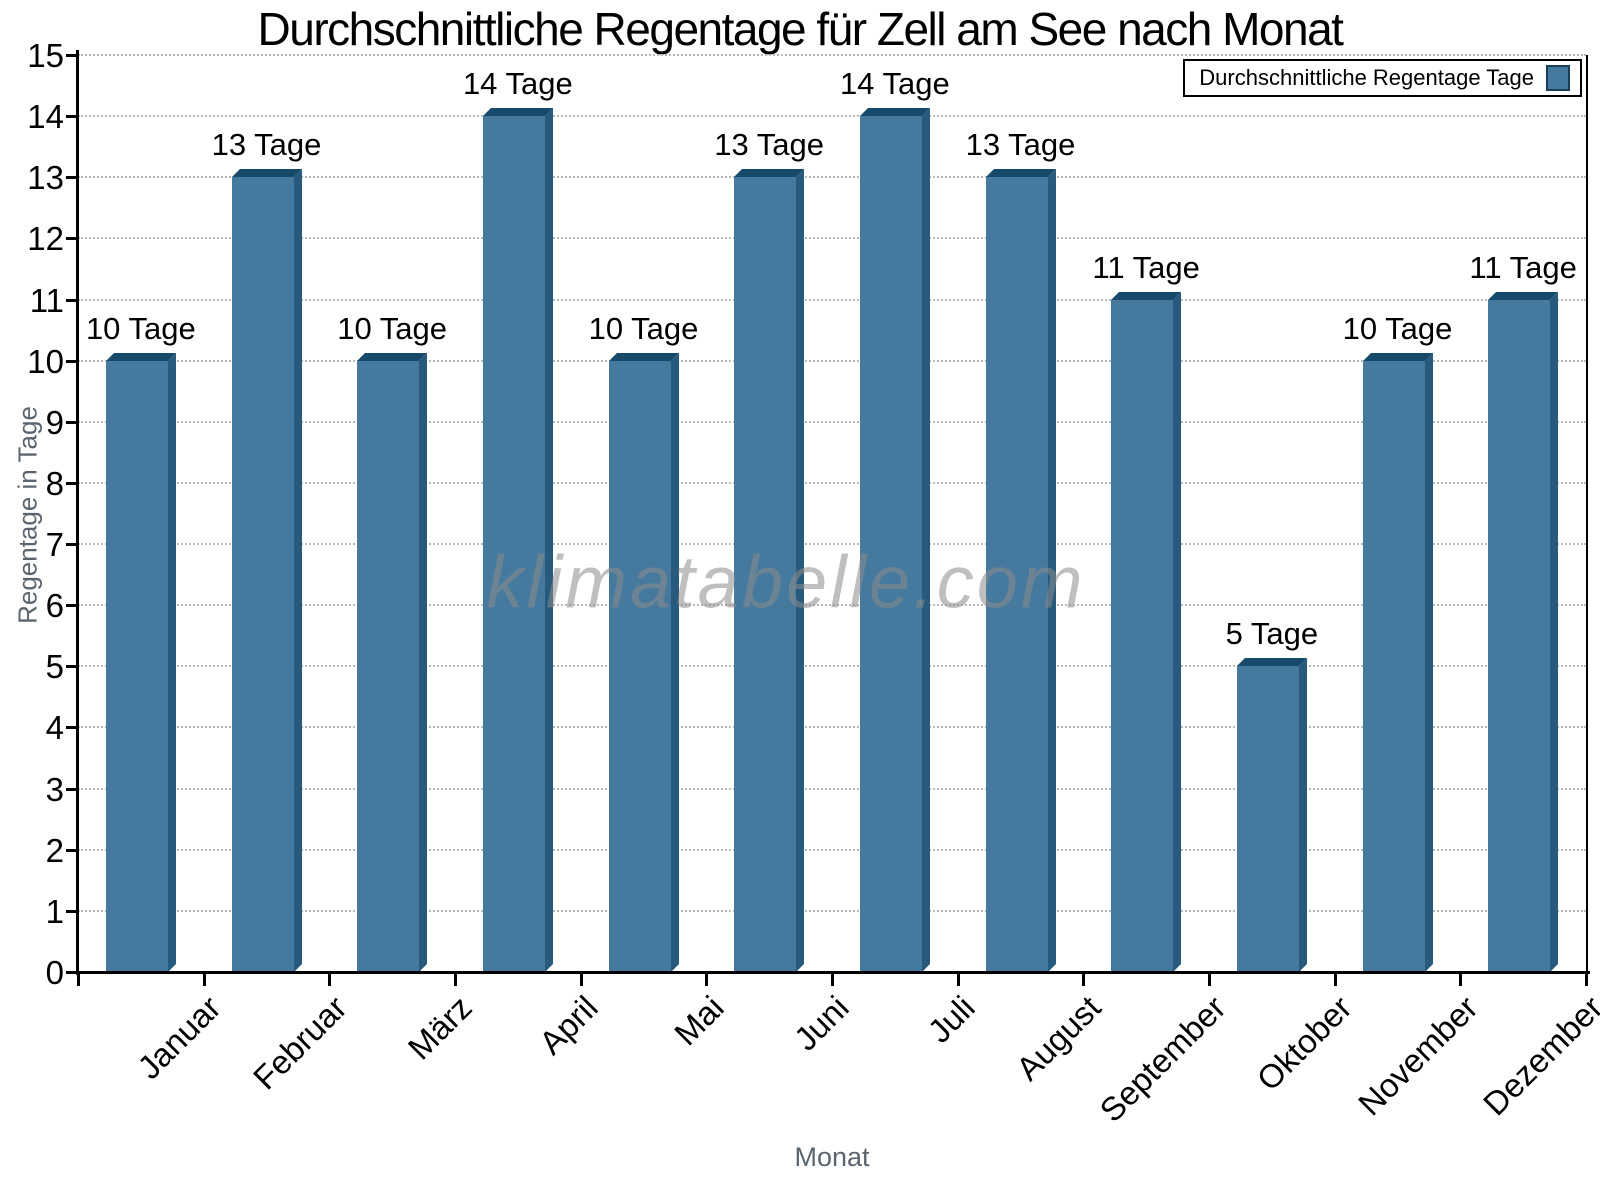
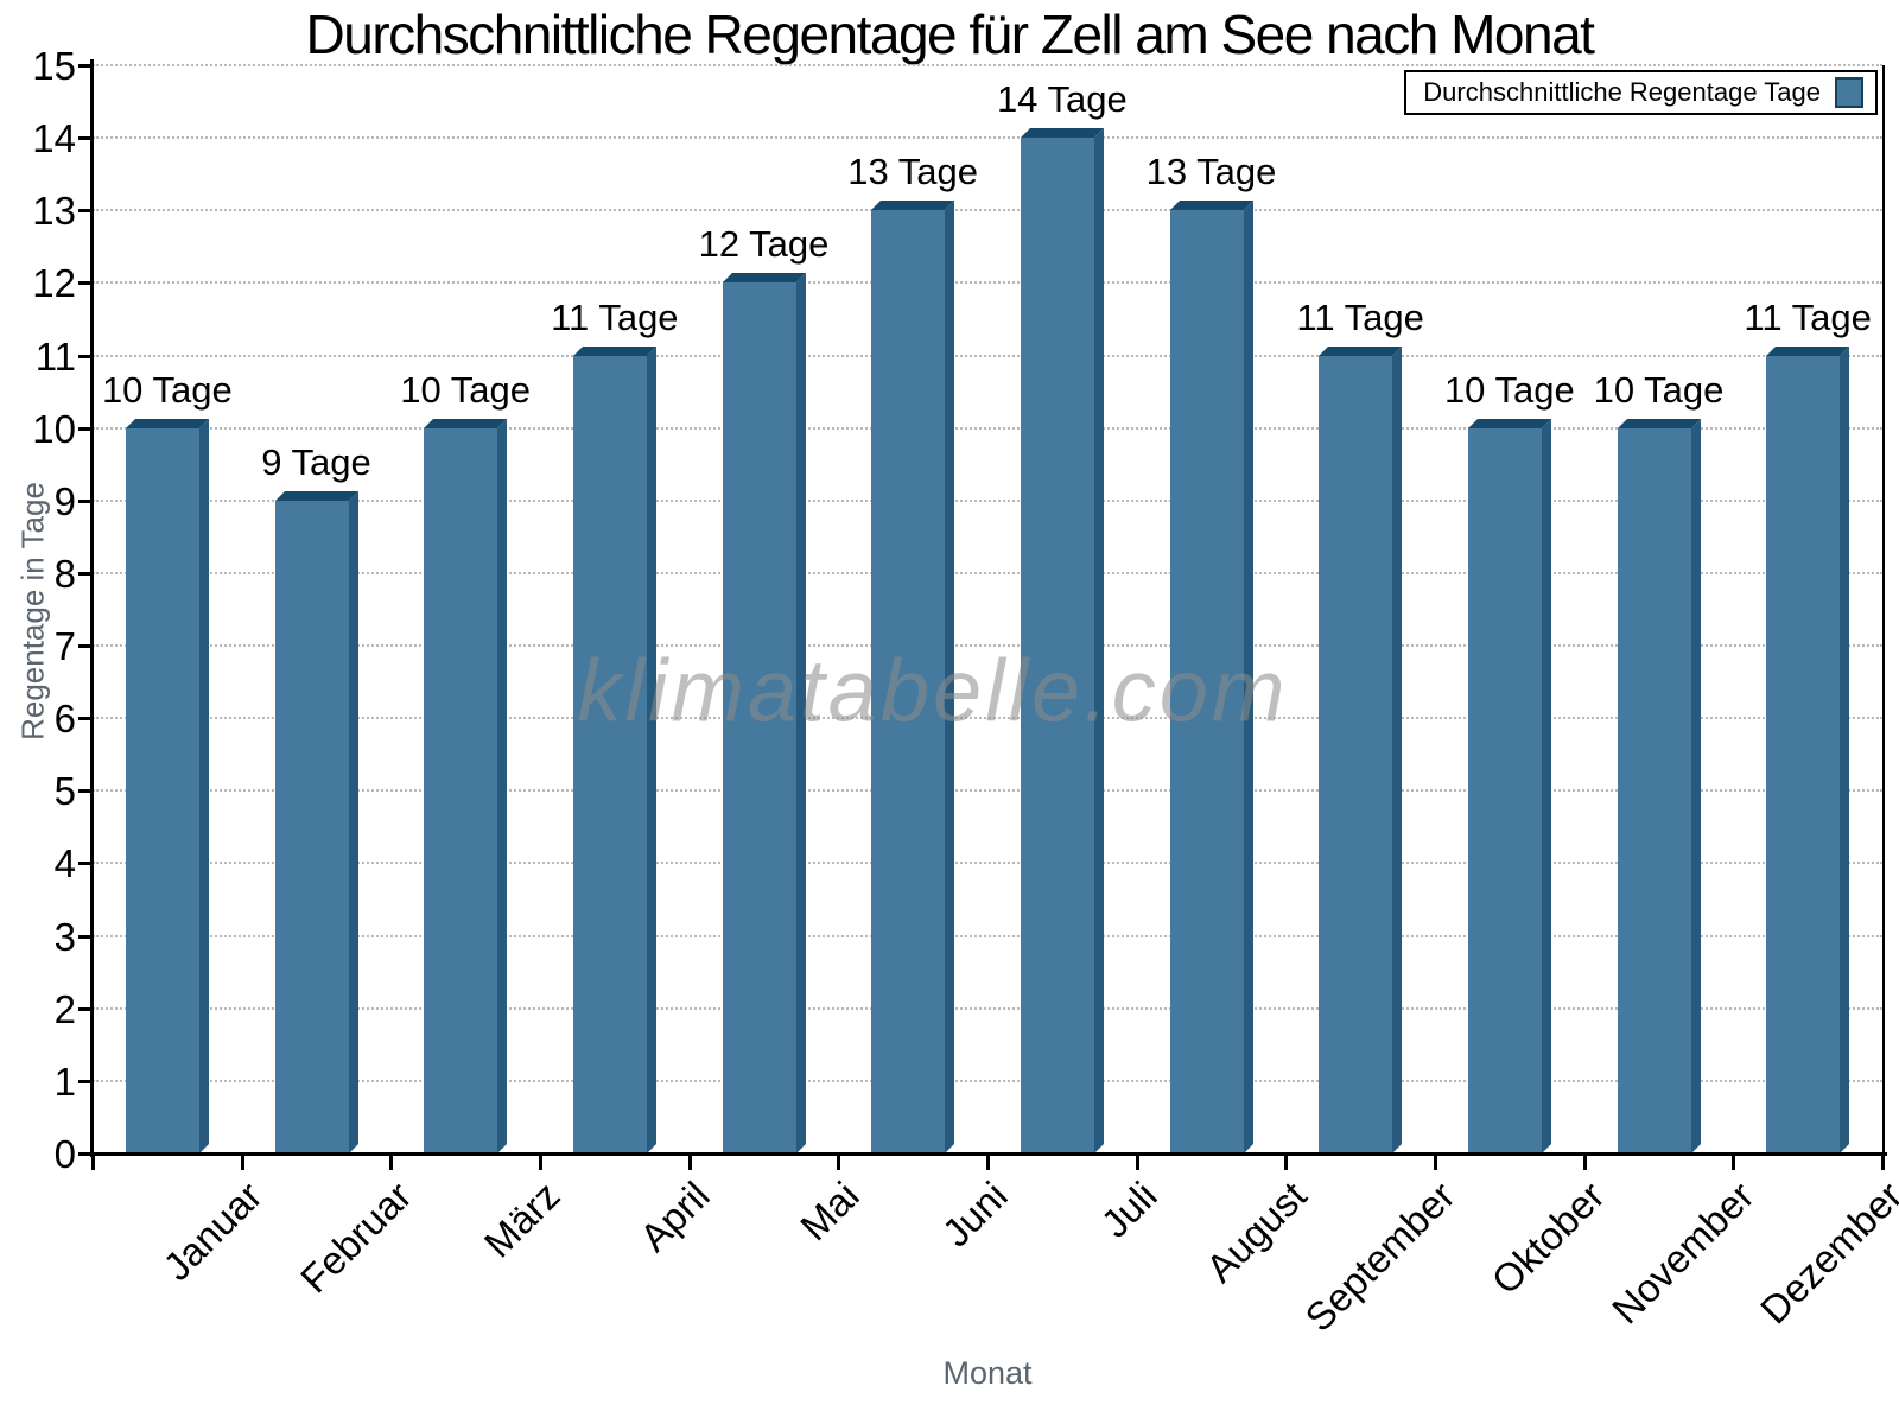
Februar: 13 -> 9
April: 14 -> 11
Mai: 10 -> 12
Oktober: 5 -> 10
